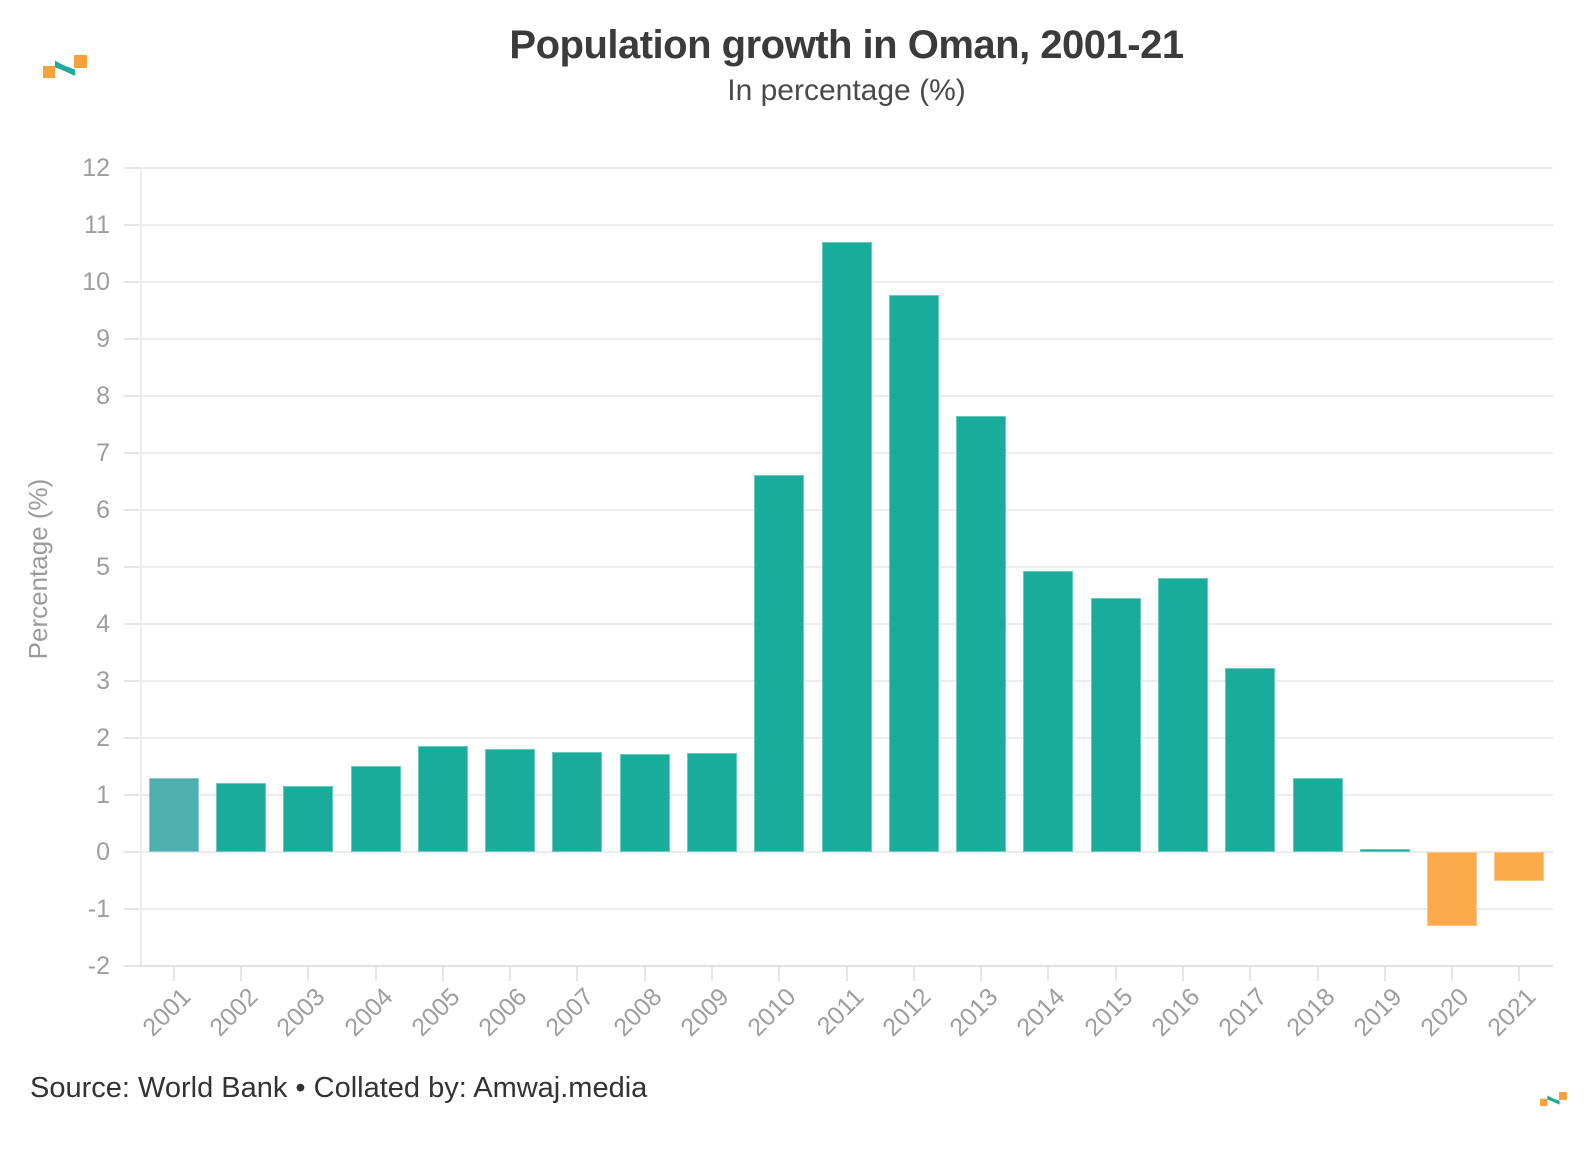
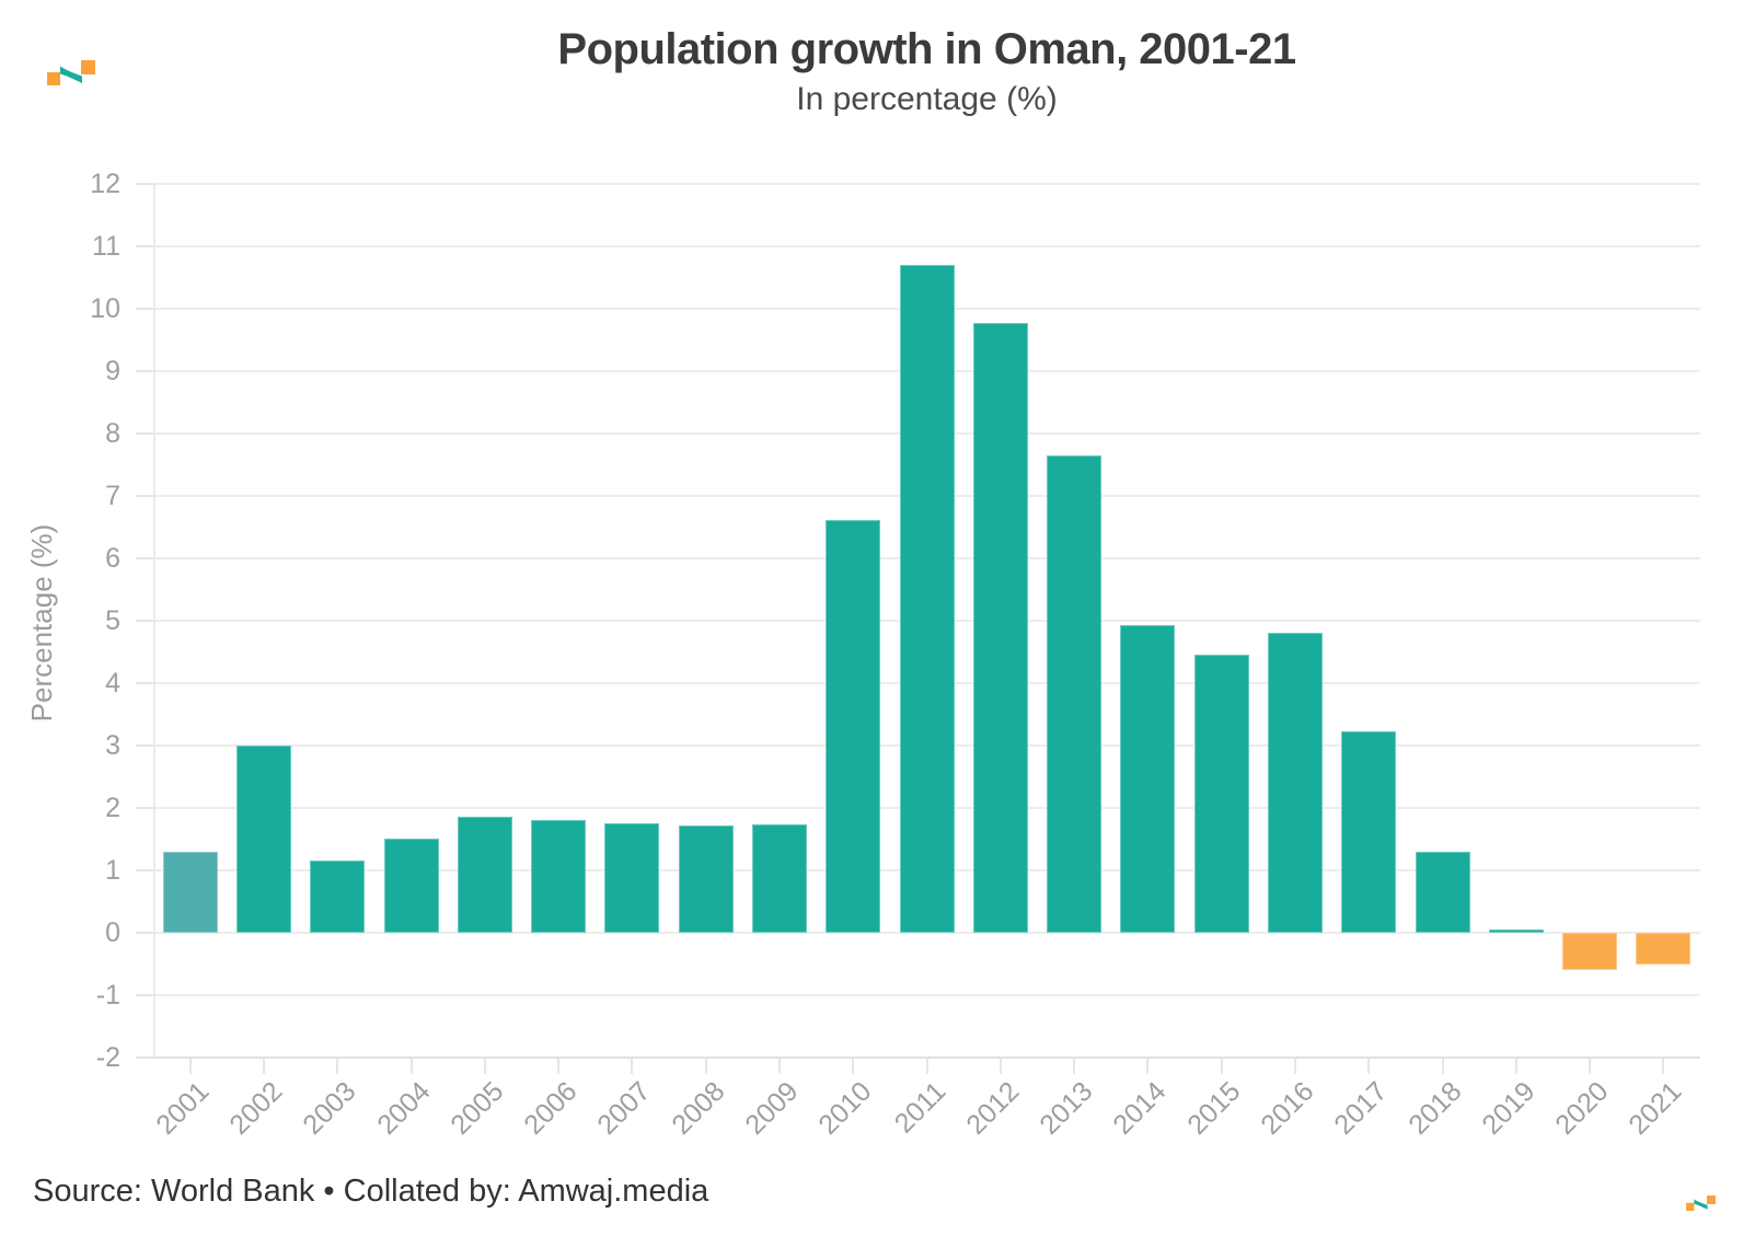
2002: 1.2 -> 3.0
2020: -1.3 -> -0.6
